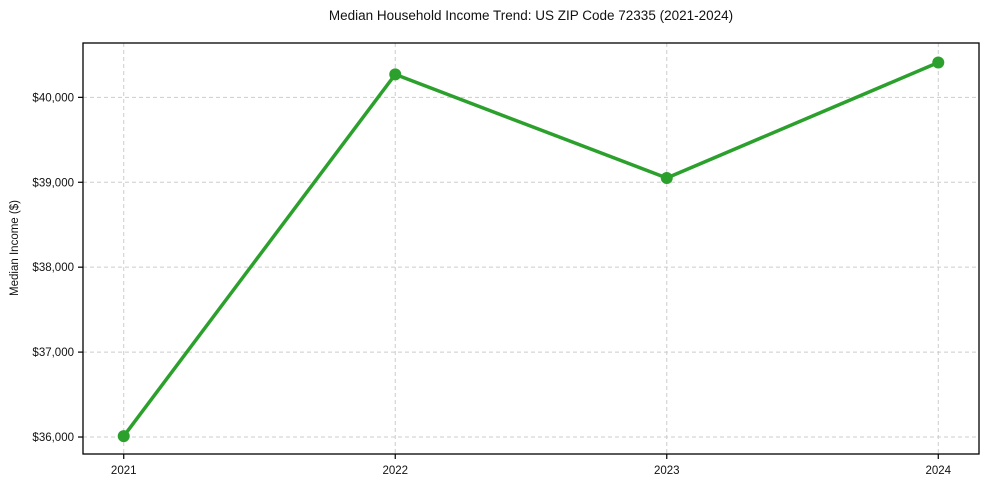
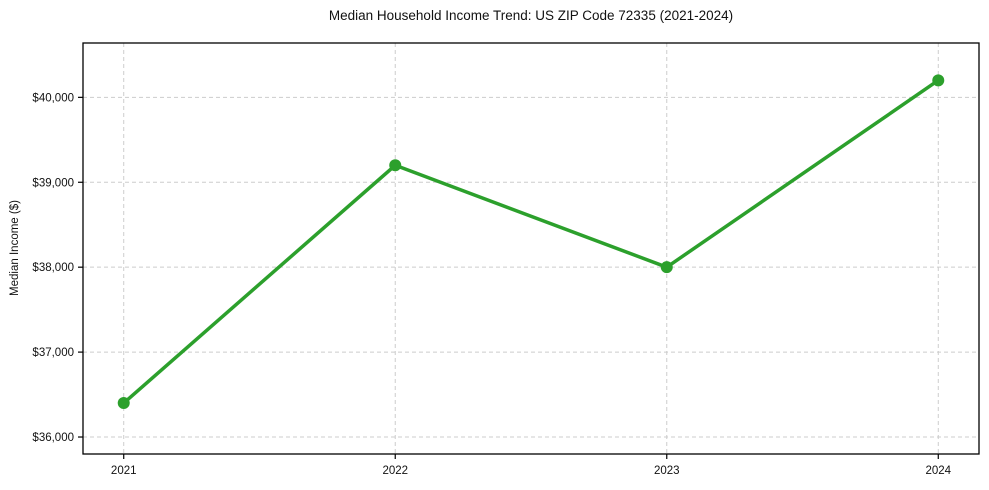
2021: $36000 -> $36400
2022: $40300 -> $39200
2023: $39000 -> $38000
2024: $40400 -> $40200
